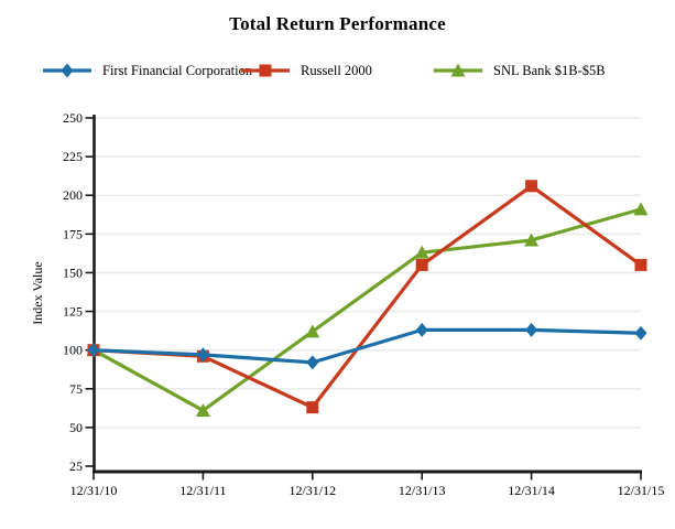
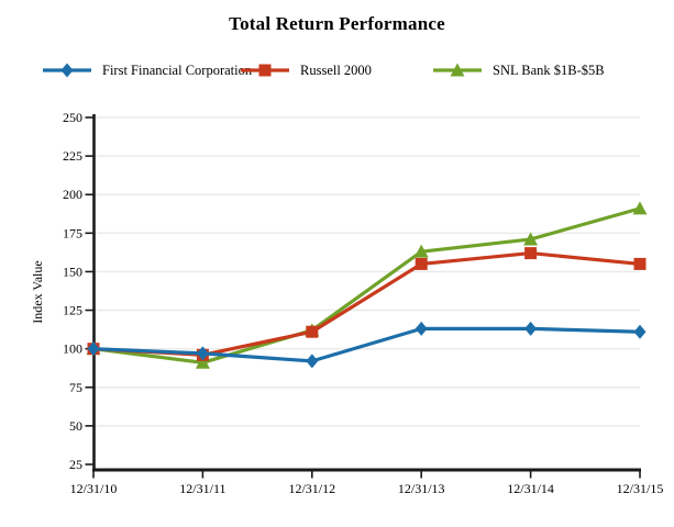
SNL Bank $1B-$5B/12/31/11: 61 -> 91
Russell 2000/12/31/12: 63 -> 111
Russell 2000/12/31/14: 206 -> 162
